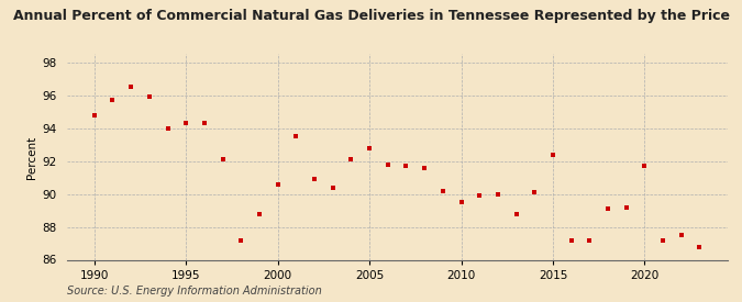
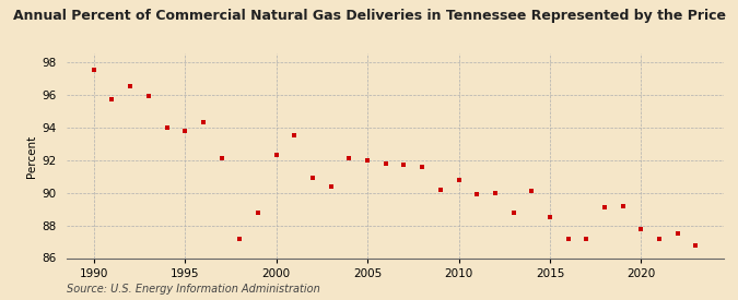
1990: 94.8 -> 97.5
1995: 94.3 -> 93.8
2000: 90.6 -> 92.3
2005: 92.8 -> 92.0
2010: 89.5 -> 90.8
2015: 92.4 -> 88.5
2020: 91.7 -> 87.8
